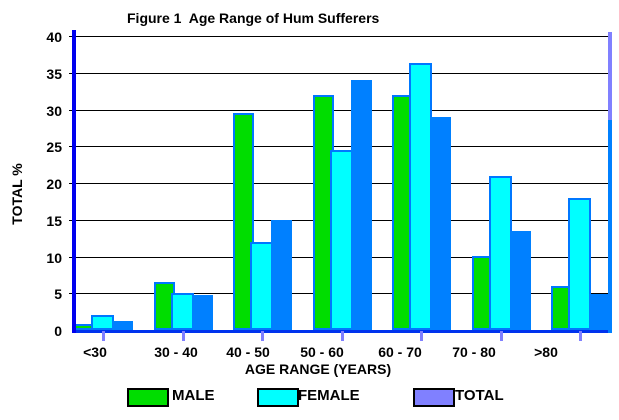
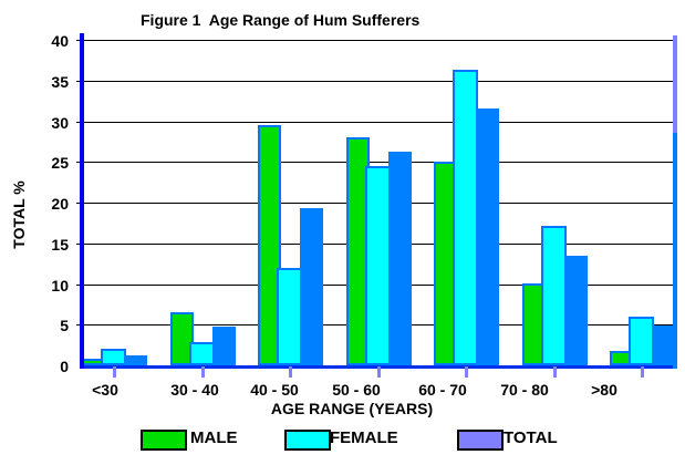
FEMALE/30 - 40: 5 -> 3
TOTAL/40 - 50: 15 -> 19
MALE/50 - 60: 32 -> 28
TOTAL/50 - 60: 34 -> 26
MALE/60 - 70: 32 -> 25
TOTAL/60 - 70: 29 -> 32
FEMALE/70 - 80: 21 -> 17
MALE/>80: 6 -> 2
FEMALE/>80: 18 -> 6
